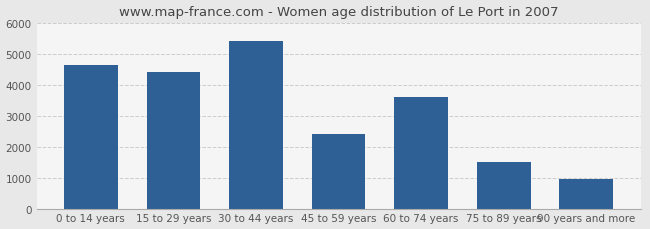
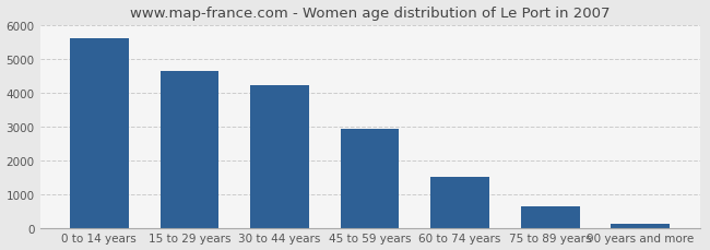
0 to 14 years: 4650 -> 5620
15 to 29 years: 4400 -> 4650
30 to 44 years: 5400 -> 4230
45 to 59 years: 2400 -> 2920
60 to 74 years: 3600 -> 1490
75 to 89 years: 1500 -> 630
90 years and more: 950 -> 100
